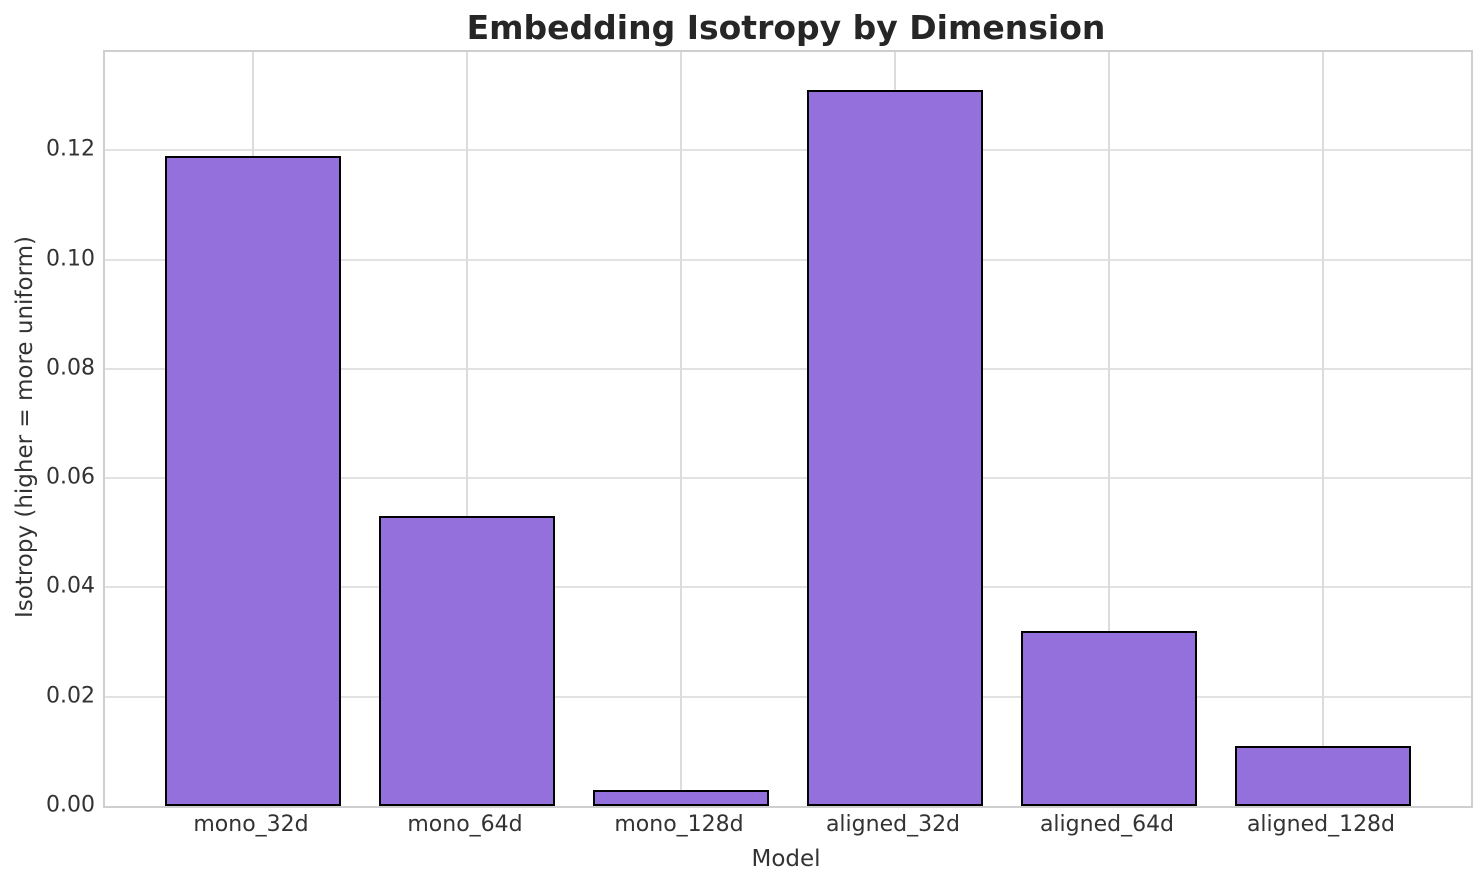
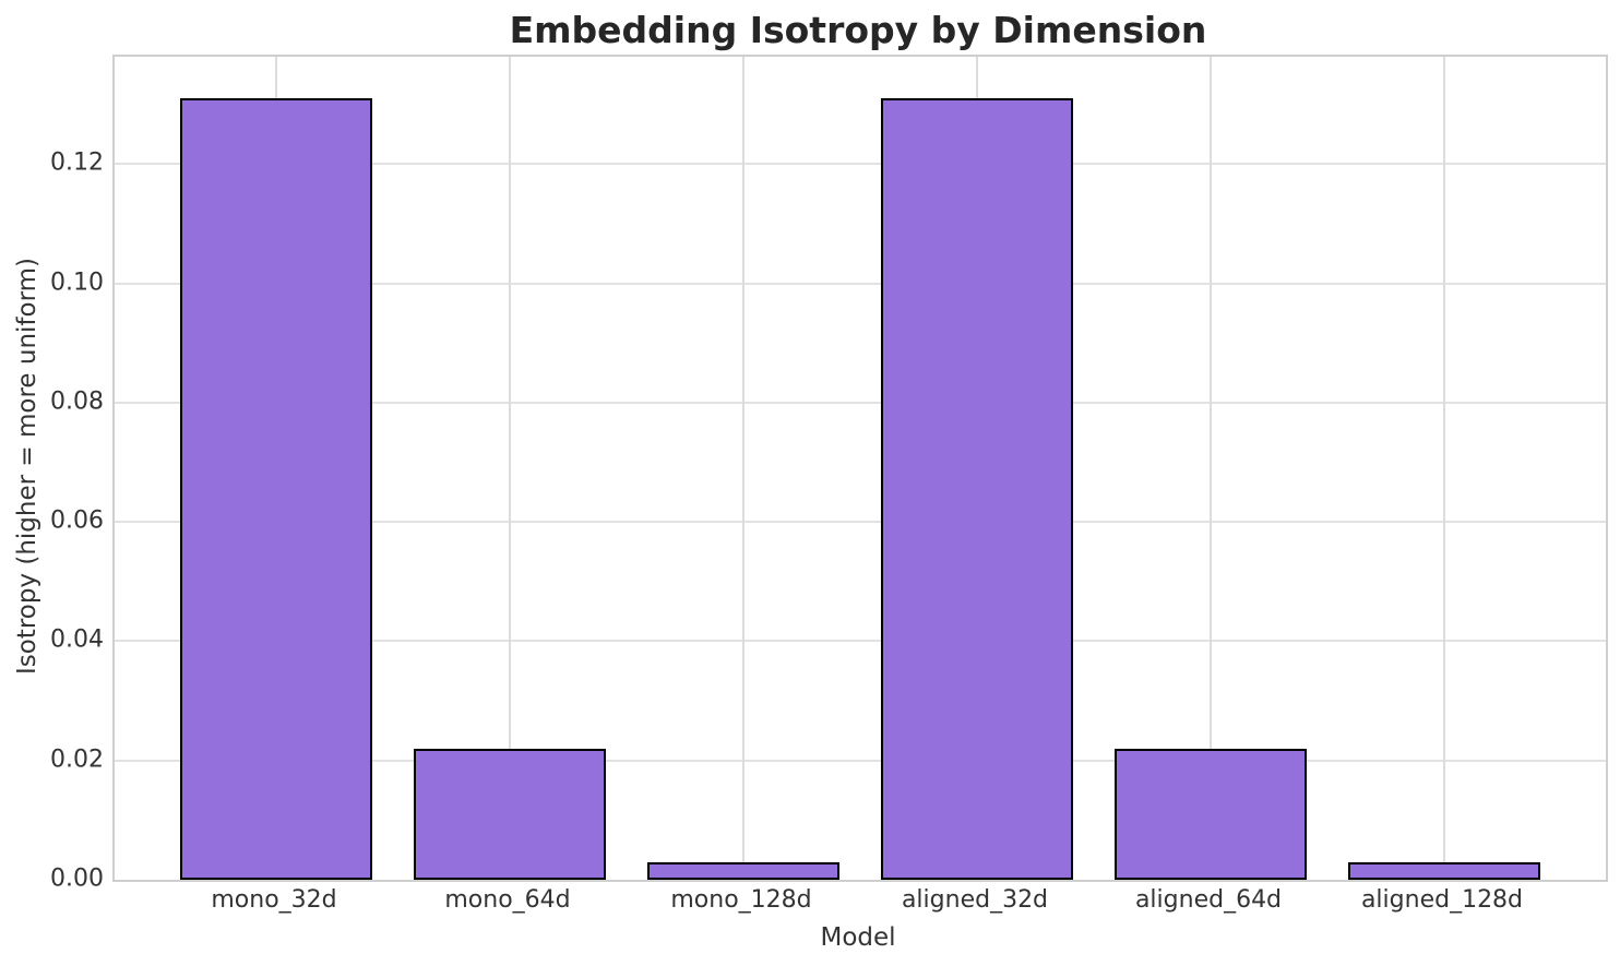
mono_32d: 0.119 -> 0.131
mono_64d: 0.053 -> 0.022
aligned_64d: 0.032 -> 0.022
aligned_128d: 0.011 -> 0.003
